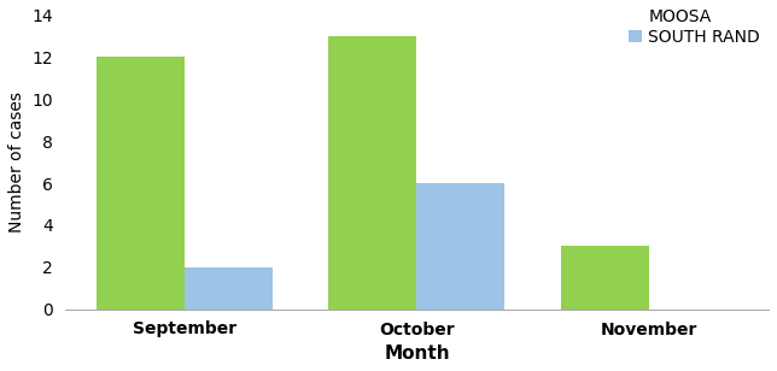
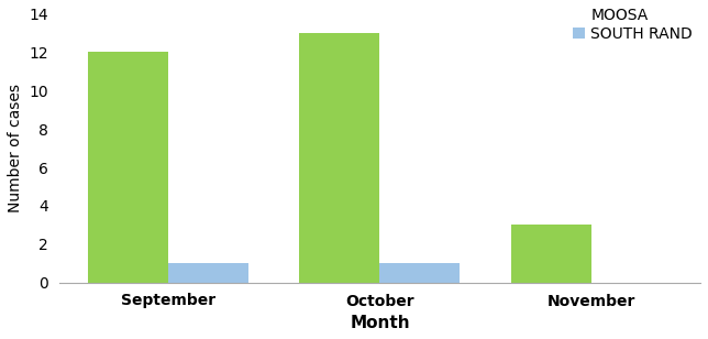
SOUTH RAND/September: 2 -> 1
SOUTH RAND/October: 6 -> 1
